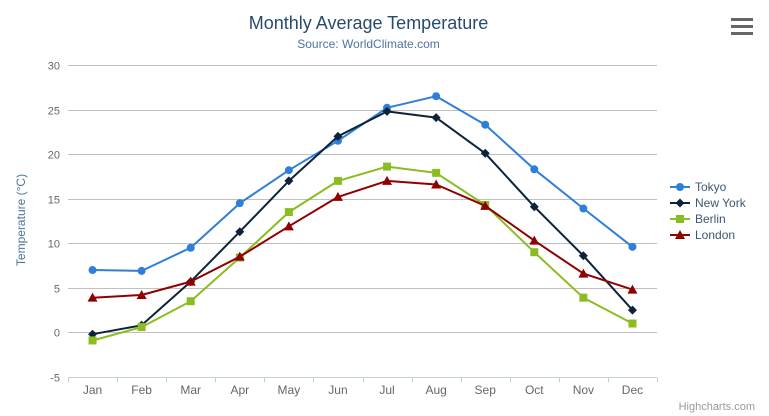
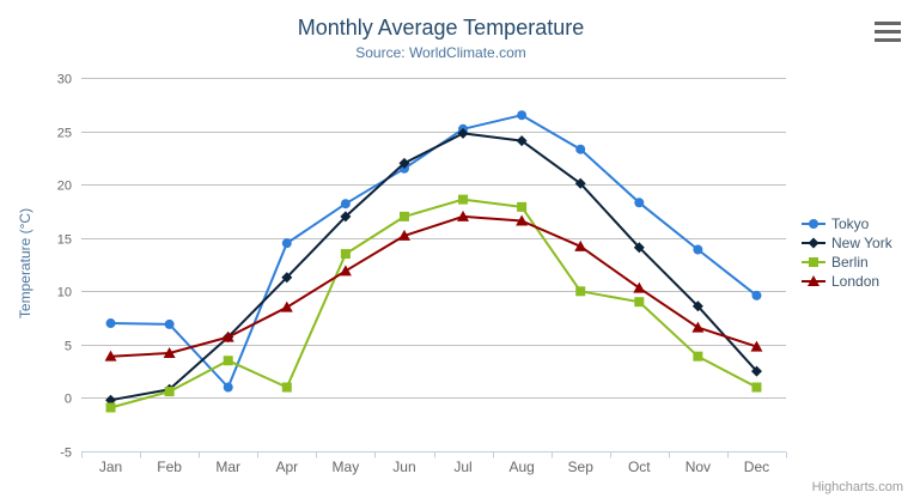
Tokyo/Mar: 10 -> 1
Berlin/Apr: 8 -> 1
Berlin/Sep: 14 -> 10
